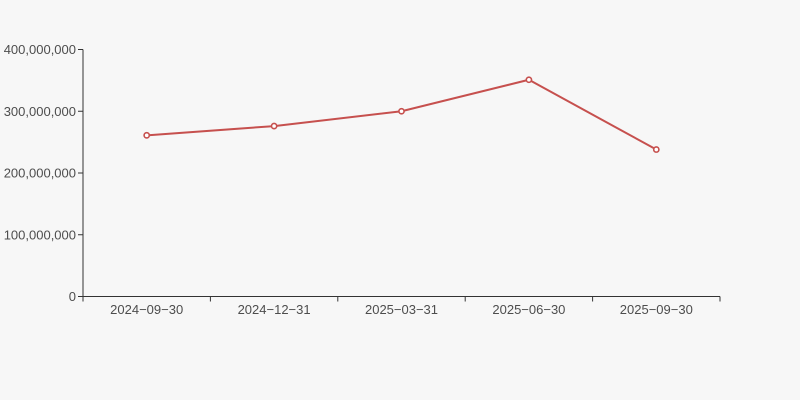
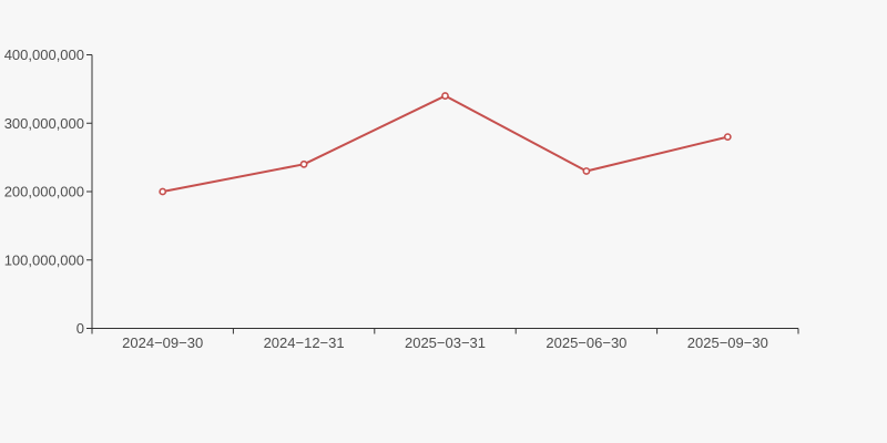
2024−09−30: 260000000 -> 200000000
2024−12−31: 280000000 -> 240000000
2025−03−31: 300000000 -> 340000000
2025−06−30: 350000000 -> 230000000
2025−09−30: 240000000 -> 280000000
